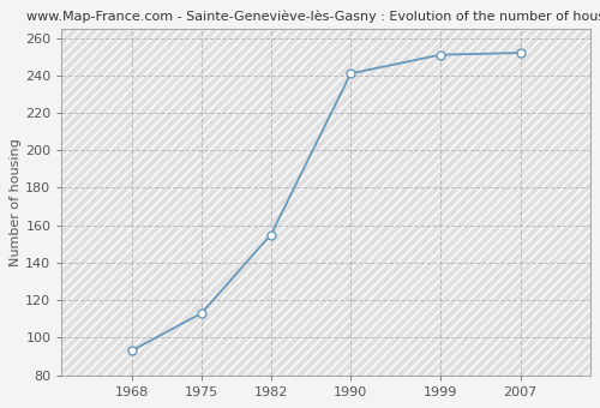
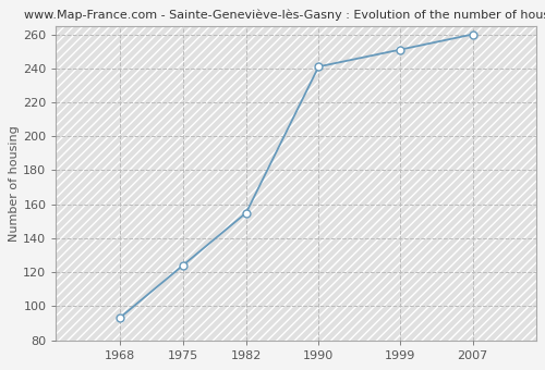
1975: 113 -> 124
2007: 252 -> 260
